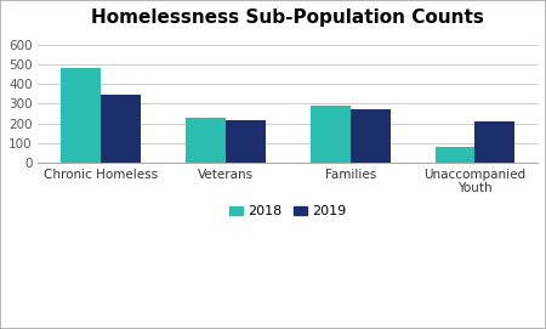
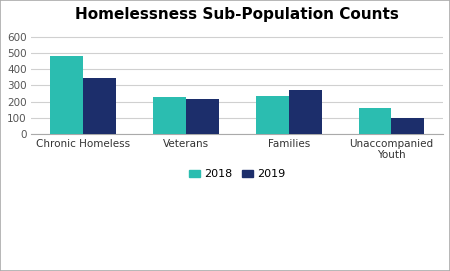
2018/Families: 290 -> 240
2018/Unaccompanied Youth: 80 -> 160
2019/Unaccompanied Youth: 210 -> 100
